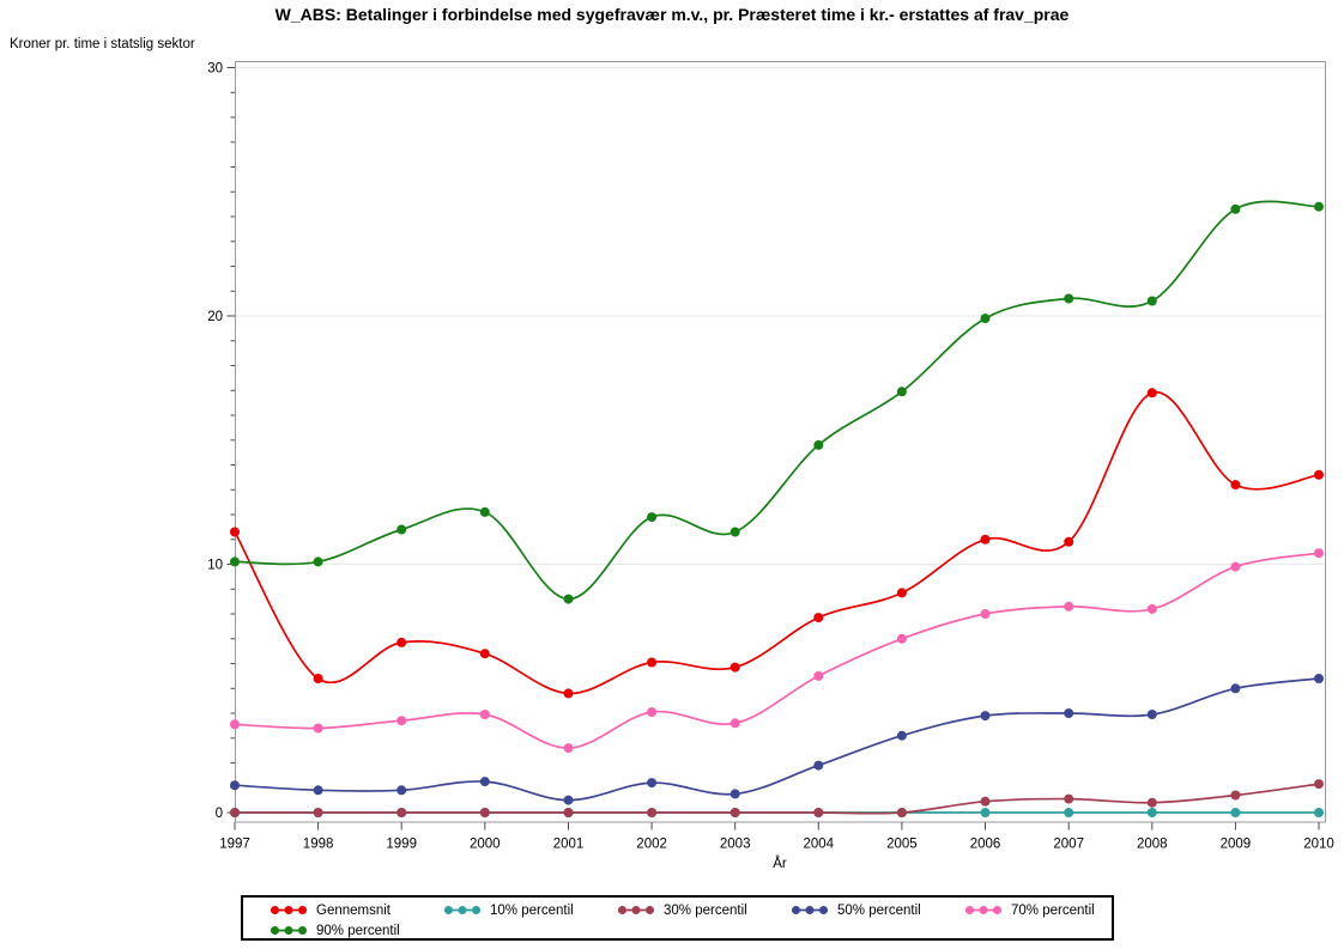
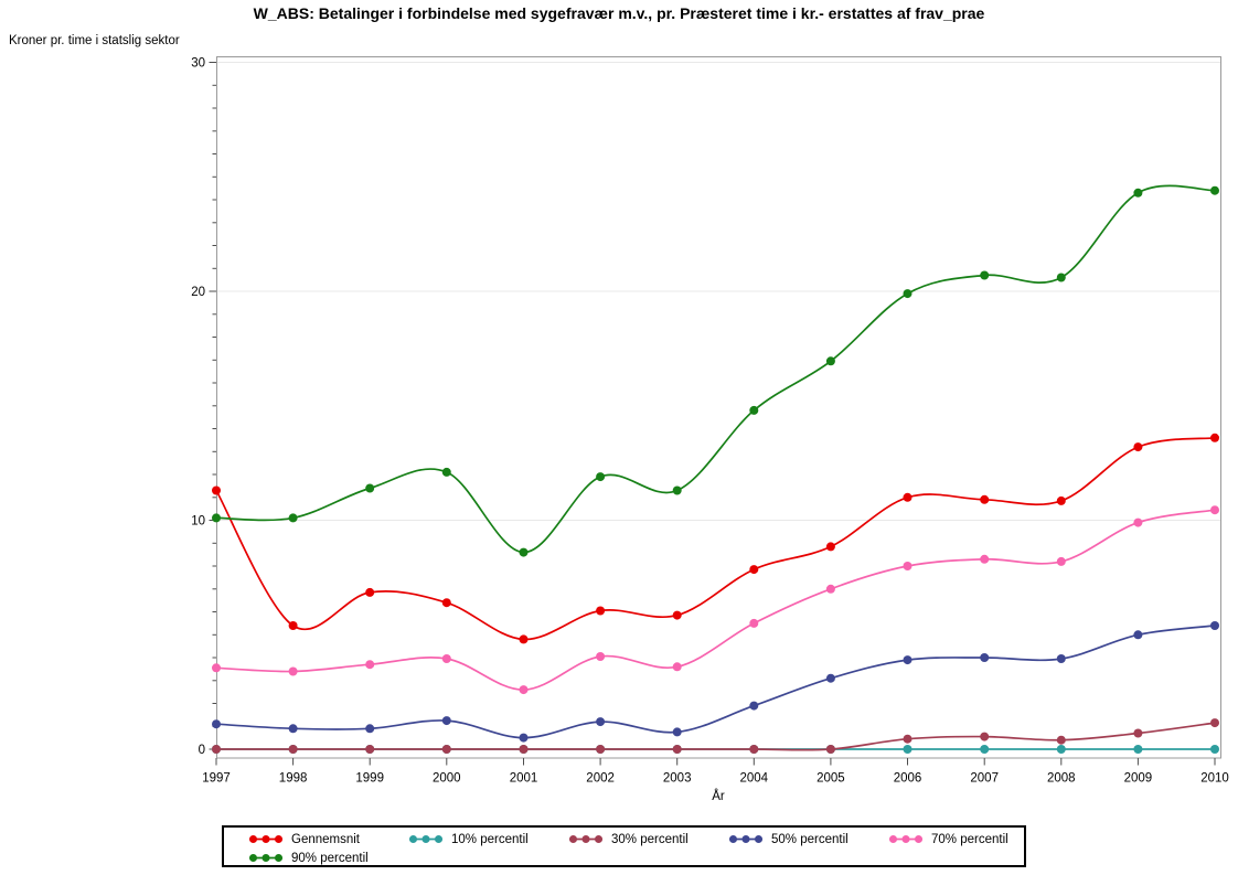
Gennemsnit/2008: 16.9 -> 10.8
